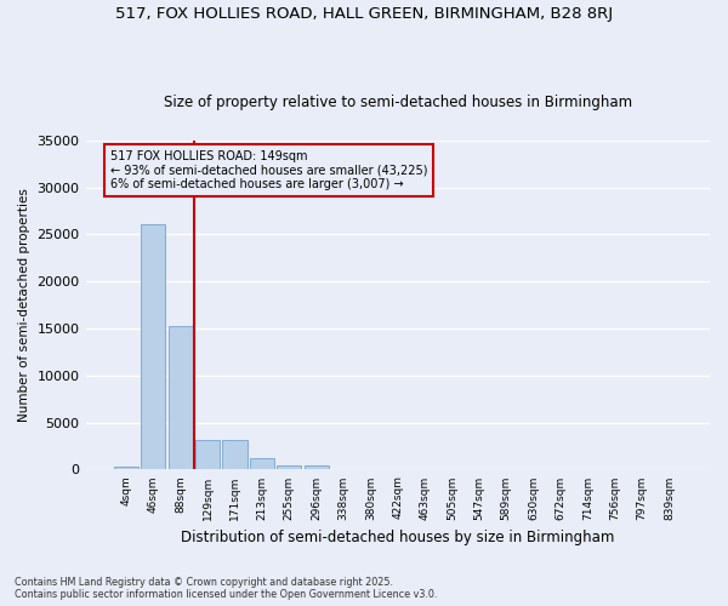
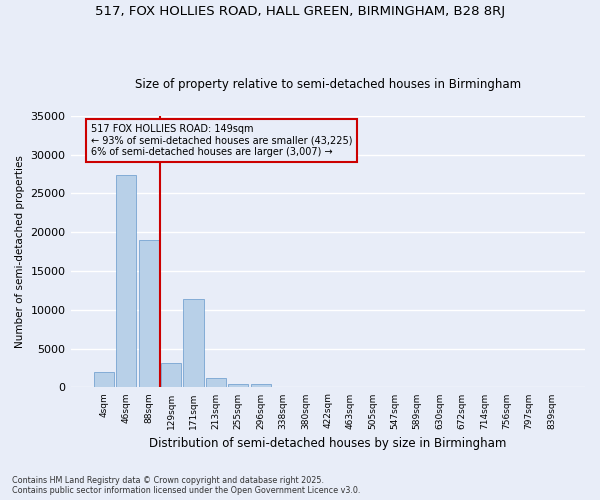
4sqm: 400 -> 2000
46sqm: 26100 -> 27400
88sqm: 15200 -> 19000
171sqm: 3100 -> 11400
